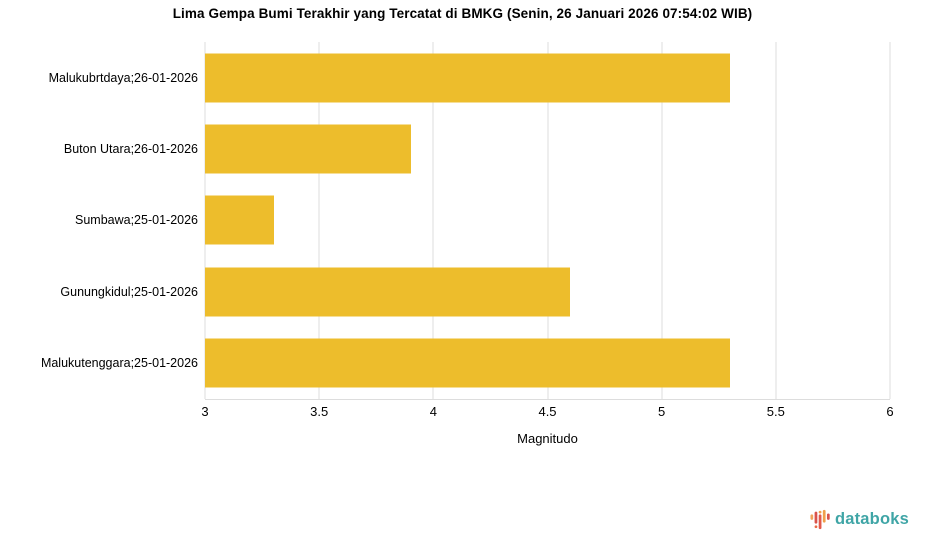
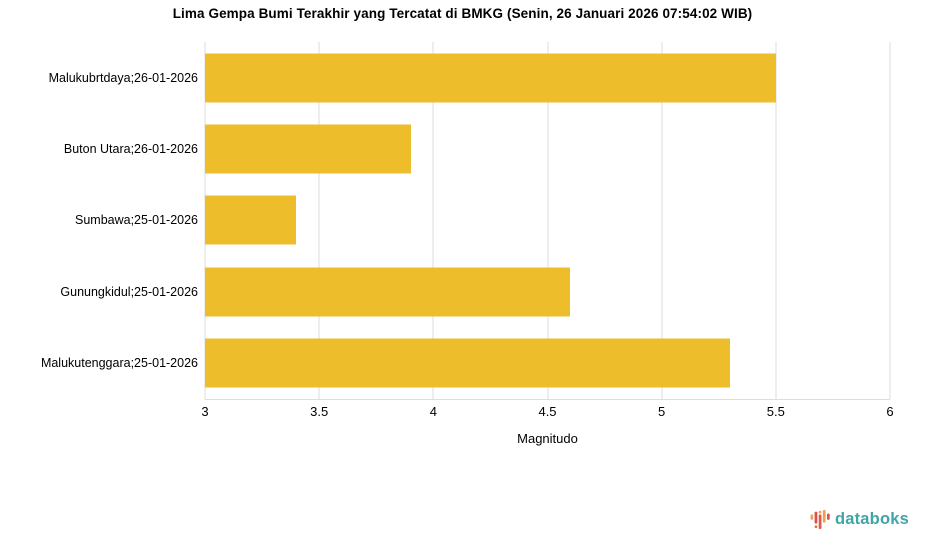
Malukubrtdaya;26-01-2026: 5.3 -> 5.5
Sumbawa;25-01-2026: 3.3 -> 3.4
